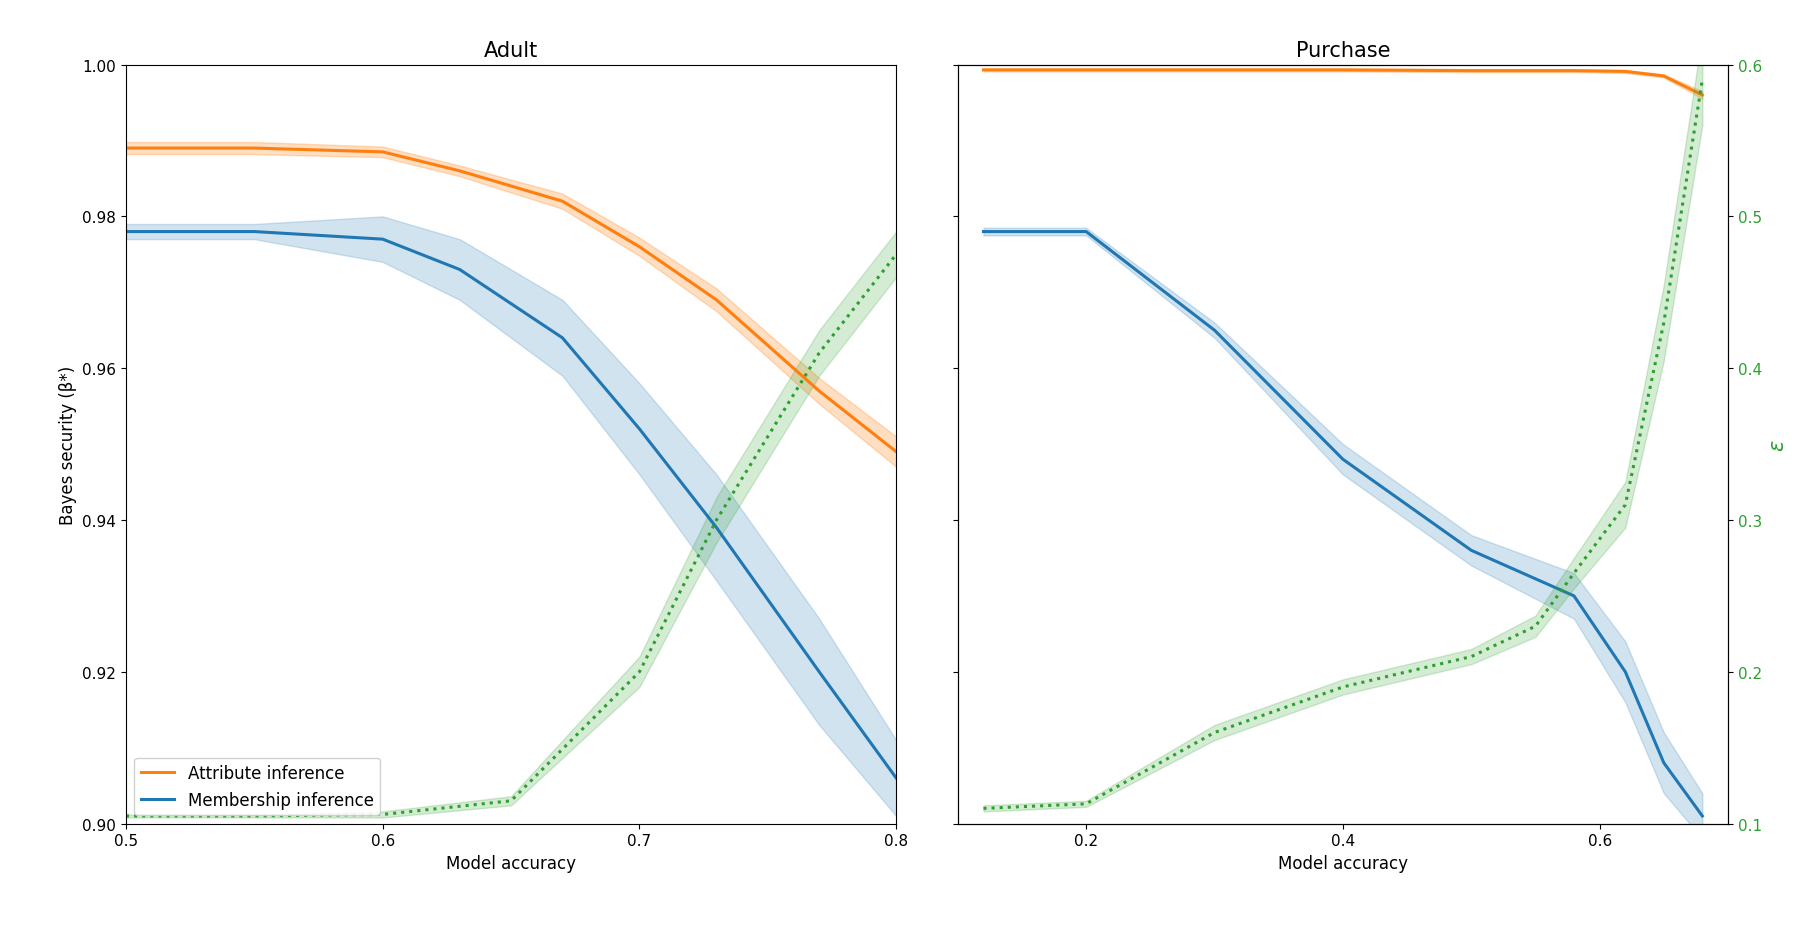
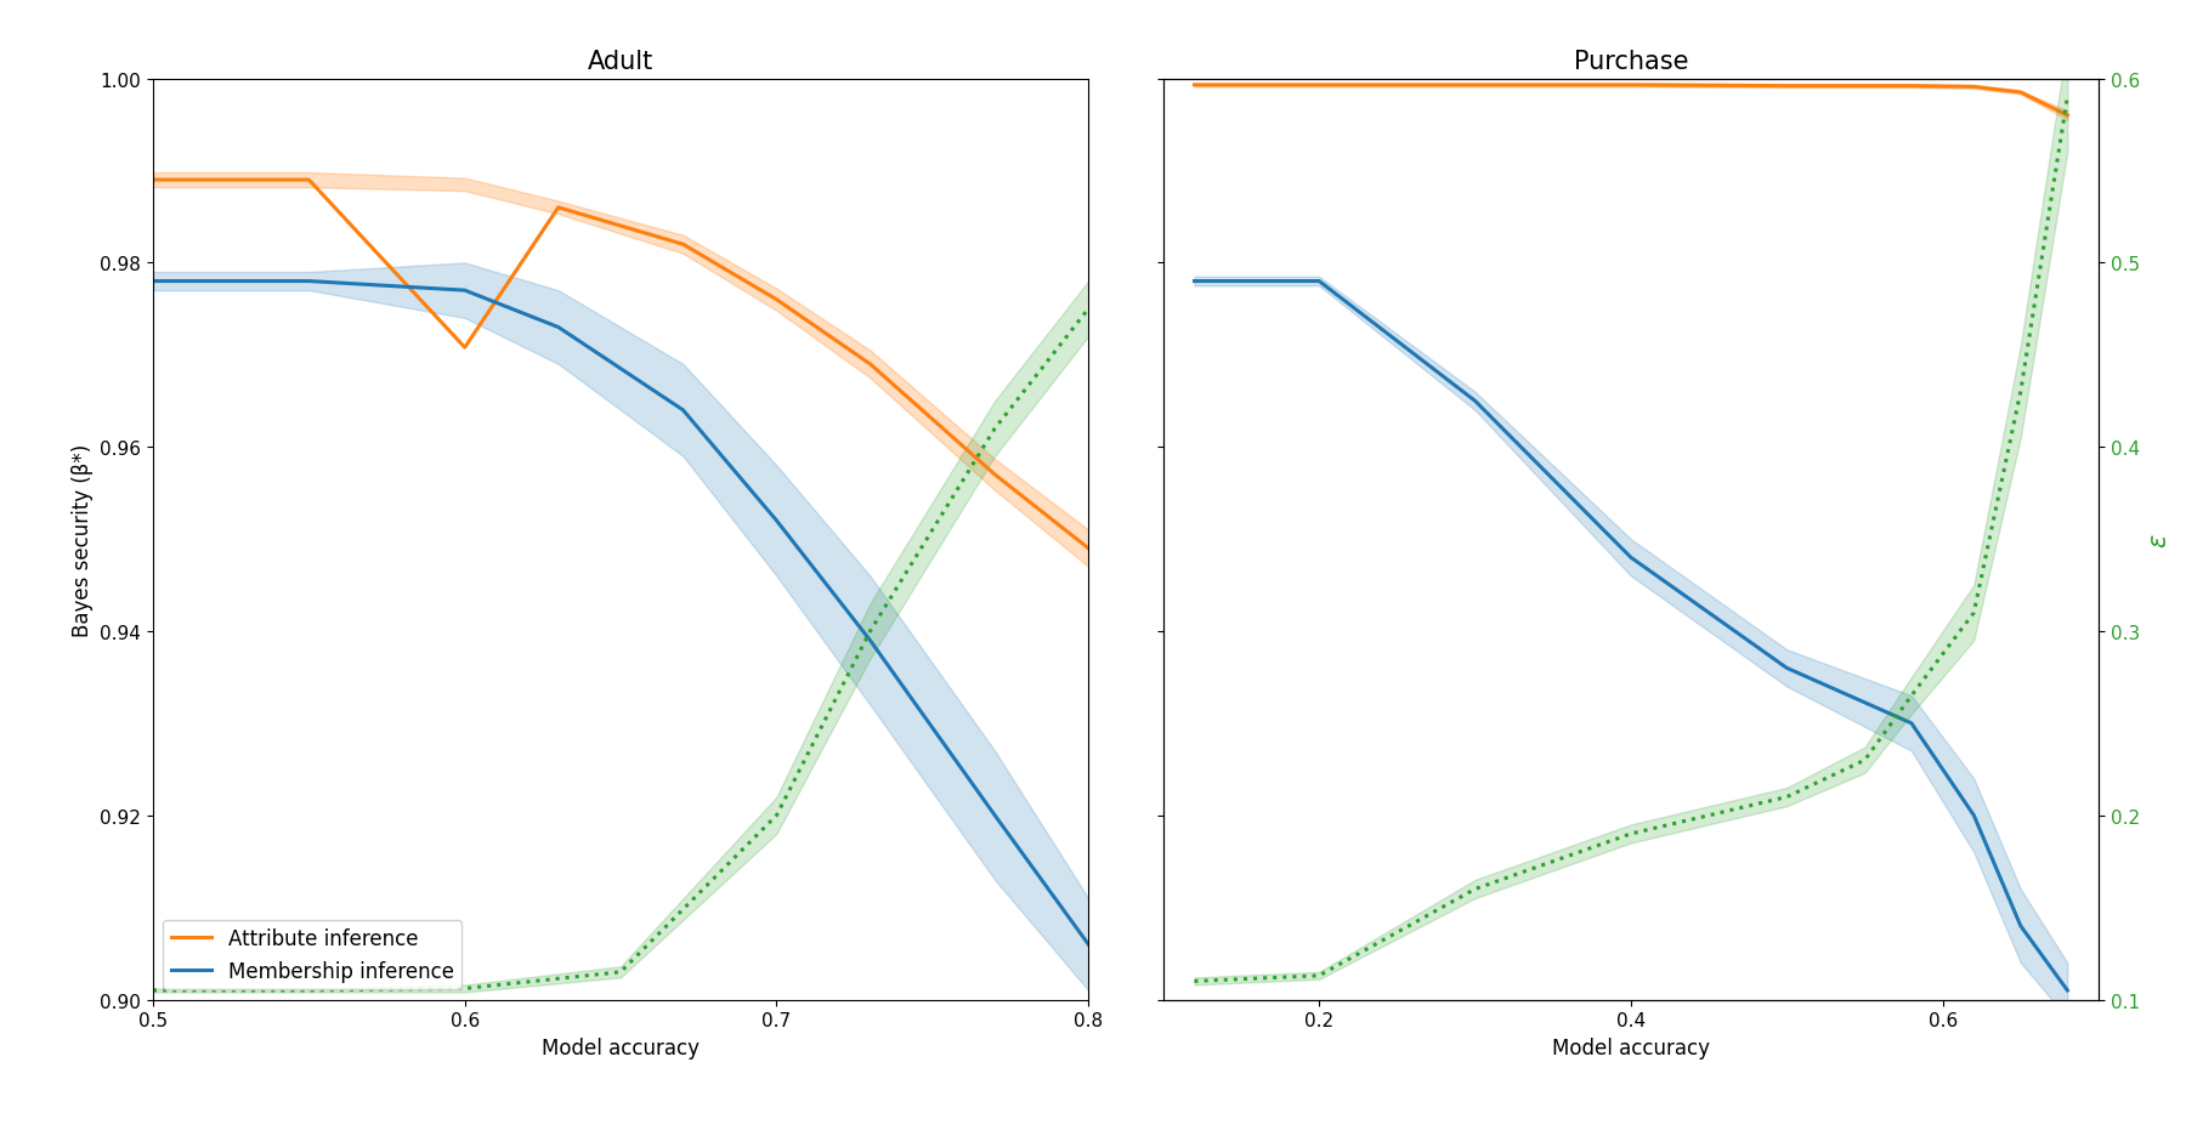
Adult/Attribute inference/0.6: 0.9885 -> 0.9708
